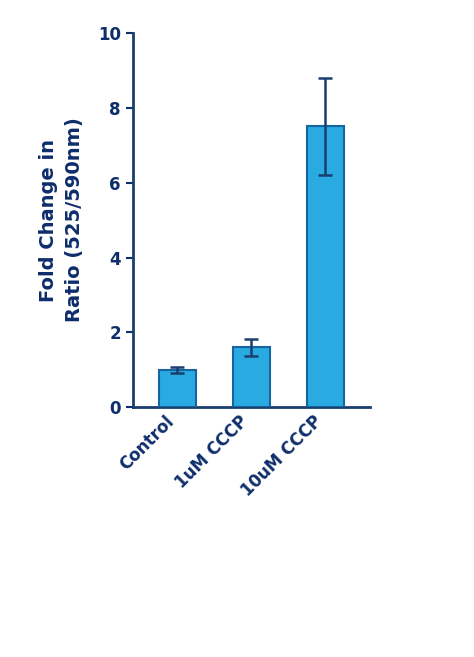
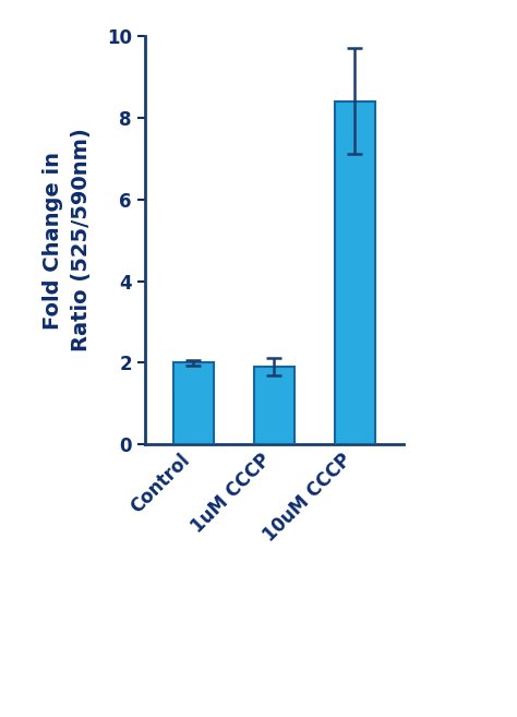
Control: 1.0 -> 2.0
1uM CCCP: 1.6 -> 1.9
10uM CCCP: 7.5 -> 8.4
